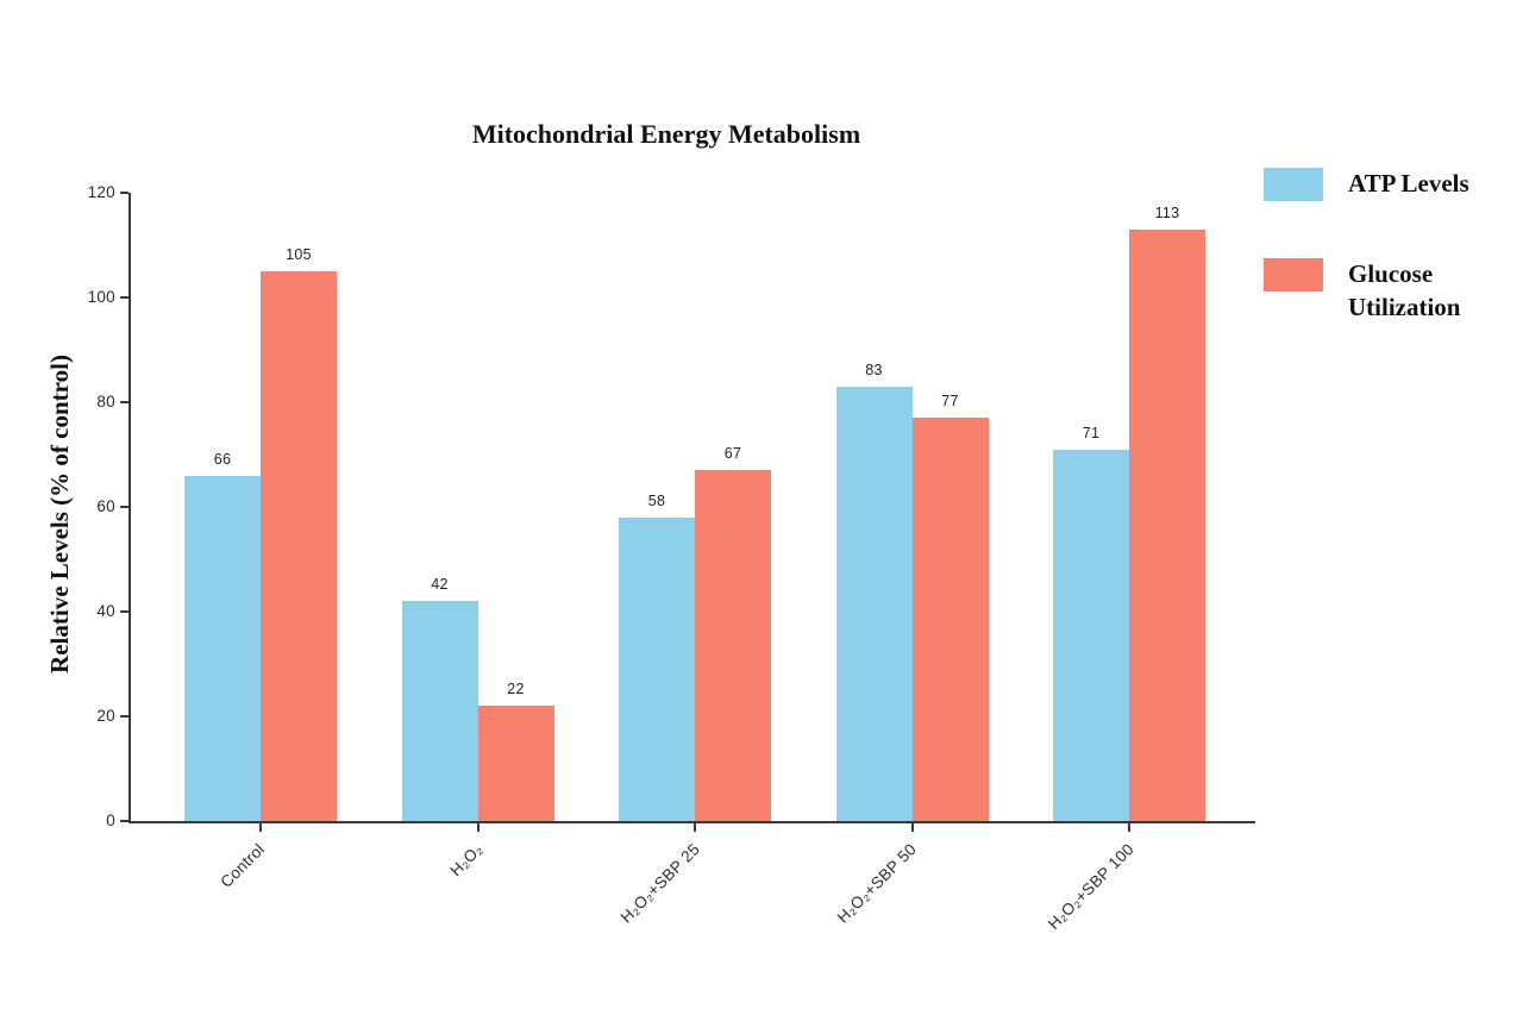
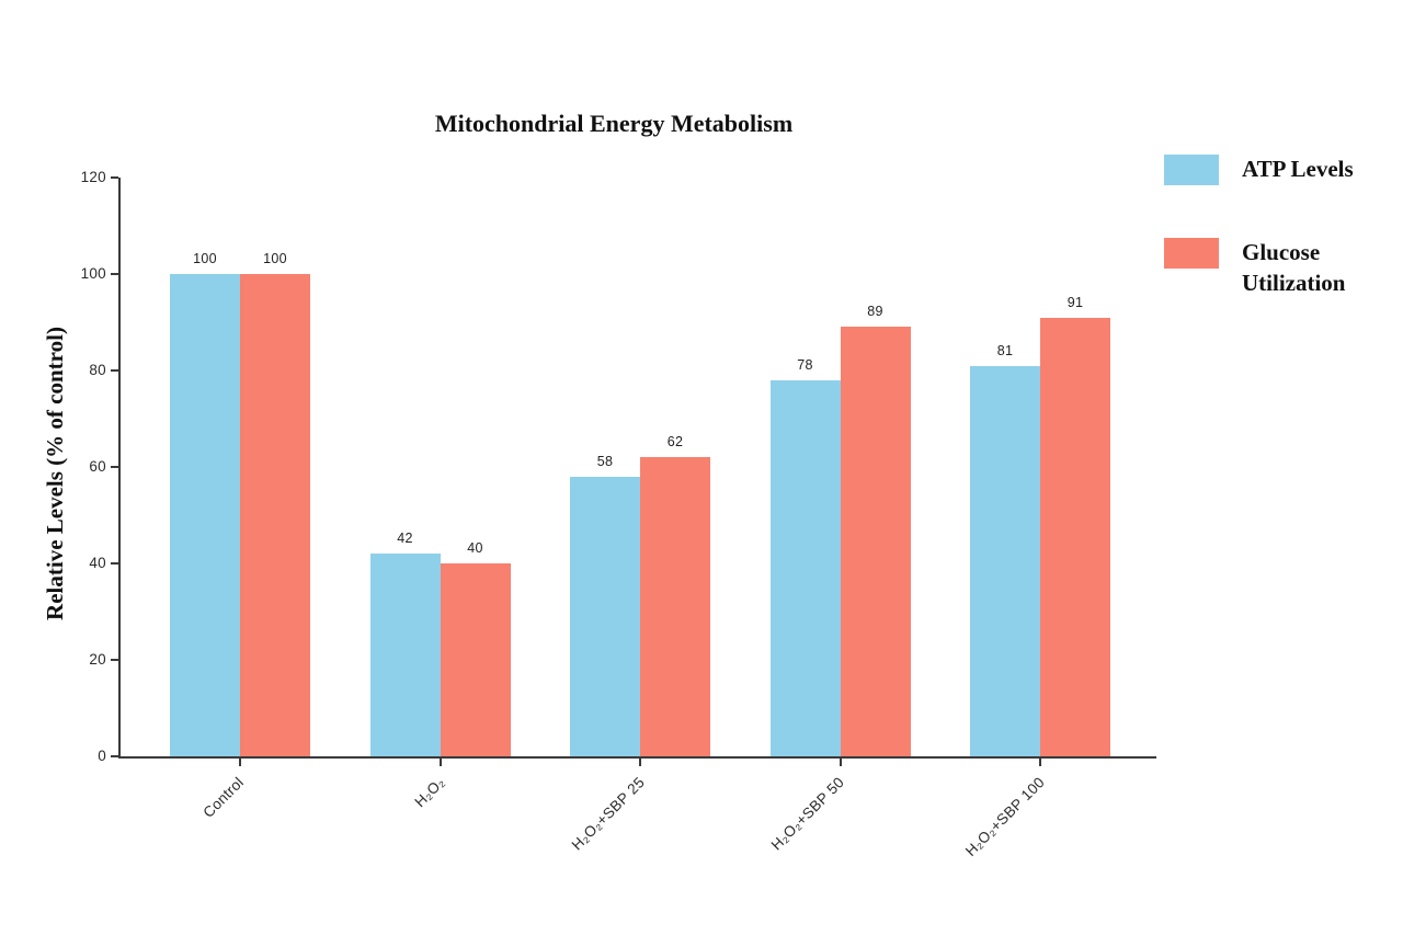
ATP Levels/Control: 66 -> 100
Glucose Utilization/Control: 105 -> 100
Glucose Utilization/H₂O₂: 22 -> 40
Glucose Utilization/H₂O₂+SBP 25: 67 -> 62
ATP Levels/H₂O₂+SBP 50: 83 -> 78
Glucose Utilization/H₂O₂+SBP 50: 77 -> 89
ATP Levels/H₂O₂+SBP 100: 71 -> 81
Glucose Utilization/H₂O₂+SBP 100: 113 -> 91
